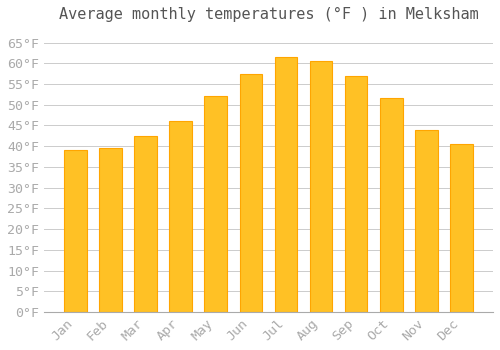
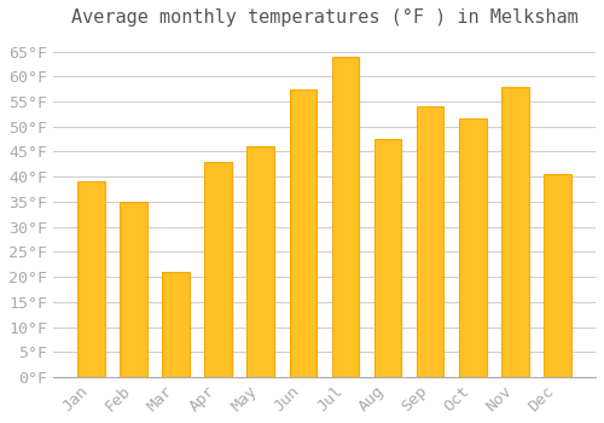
Feb: 39.5°F -> 35.0°F
Mar: 42.5°F -> 21.0°F
Apr: 46.0°F -> 43.0°F
May: 52.0°F -> 46.0°F
Jul: 61.5°F -> 64.0°F
Aug: 60.5°F -> 47.5°F
Sep: 57.0°F -> 54.0°F
Nov: 44.0°F -> 58.0°F
